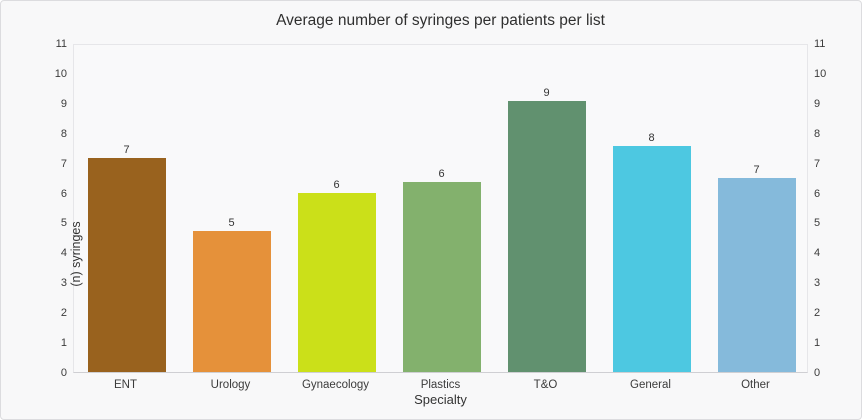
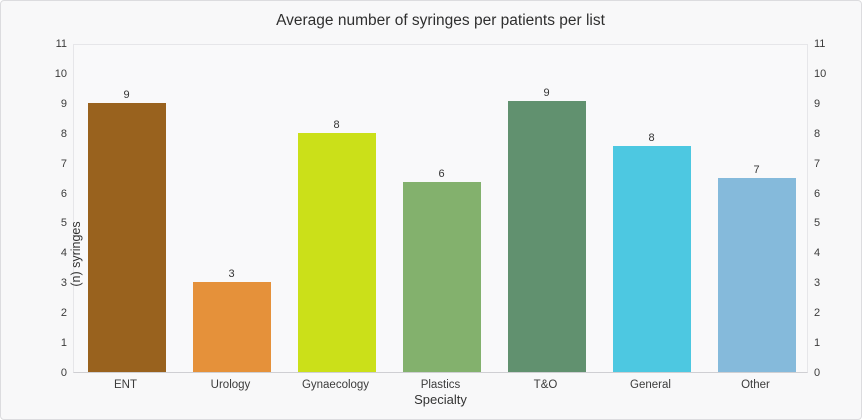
ENT: 7 -> 9
Urology: 5 -> 3
Gynaecology: 6 -> 8
